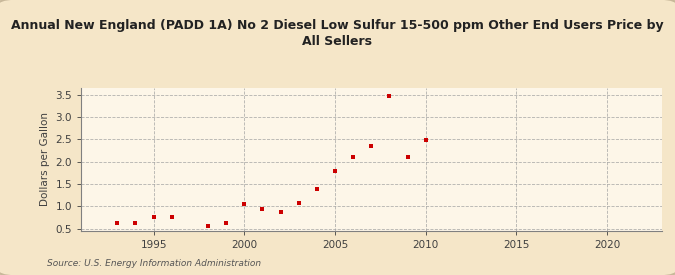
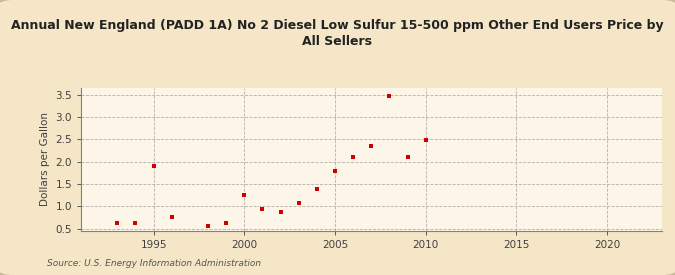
1995: 0.77 -> 1.90
2000: 1.06 -> 1.25
